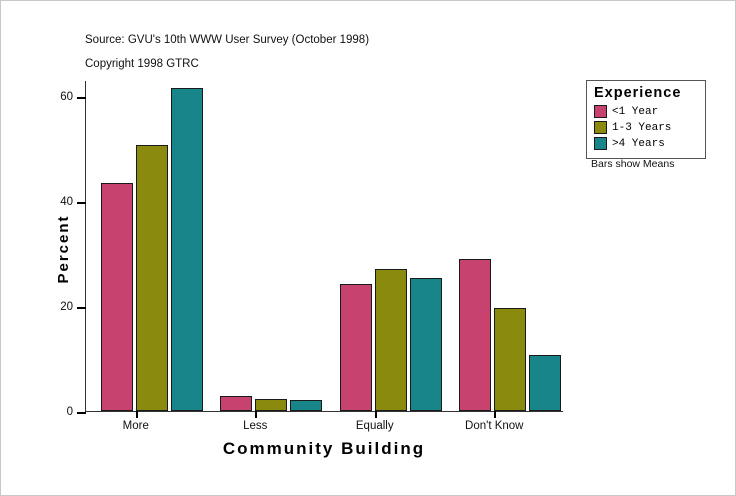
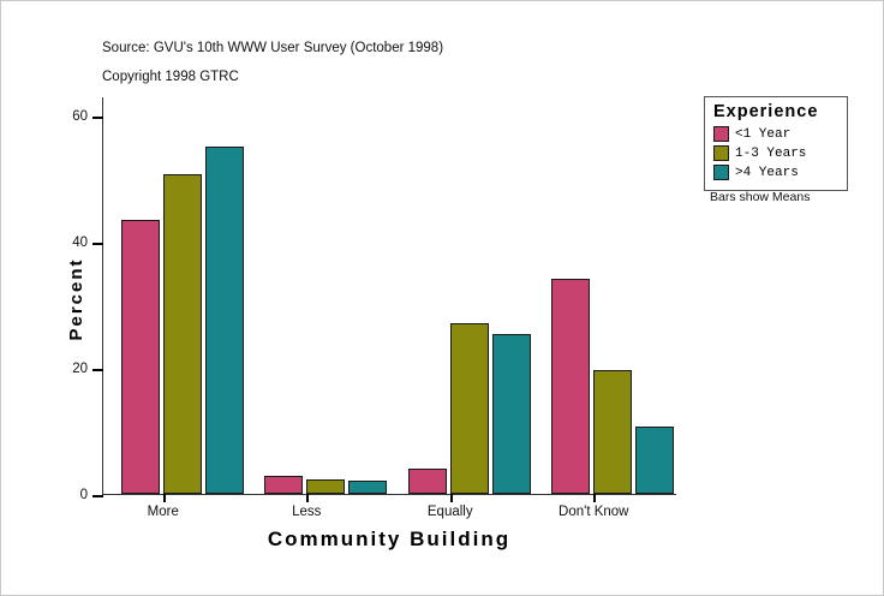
>4 Years/More: 62 -> 55
<1 Year/Equally: 24 -> 4
<1 Year/Don't Know: 29 -> 34
